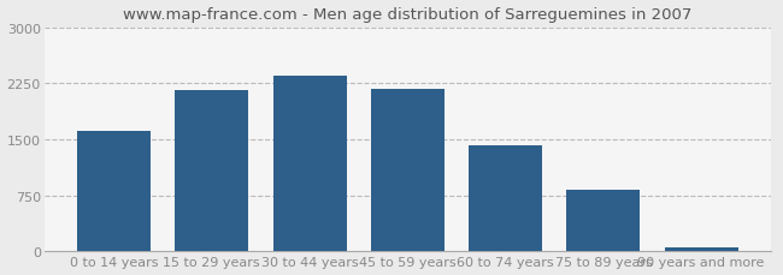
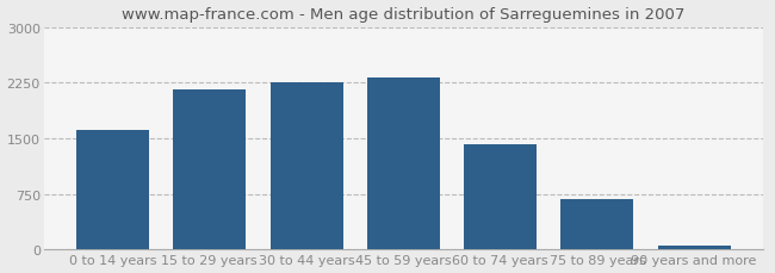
30 to 44 years: 2360 -> 2250
45 to 59 years: 2180 -> 2330
75 to 89 years: 820 -> 680
